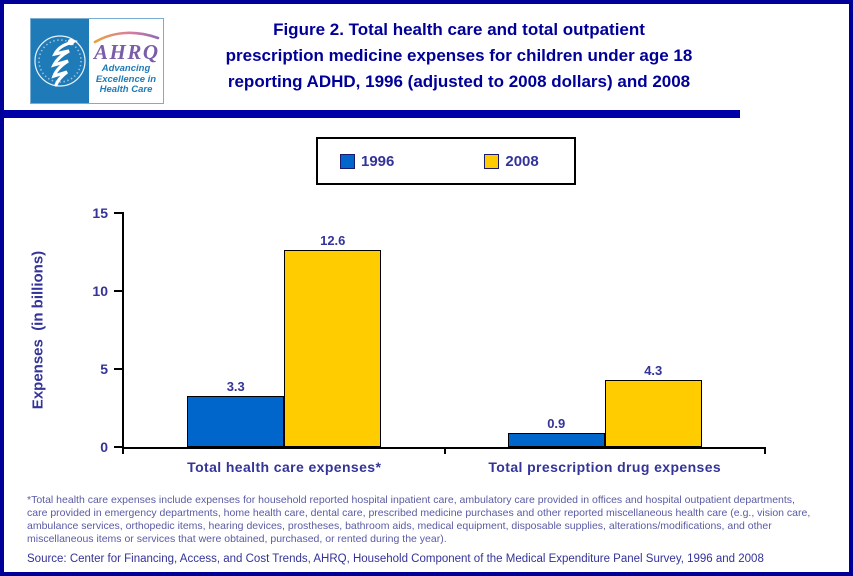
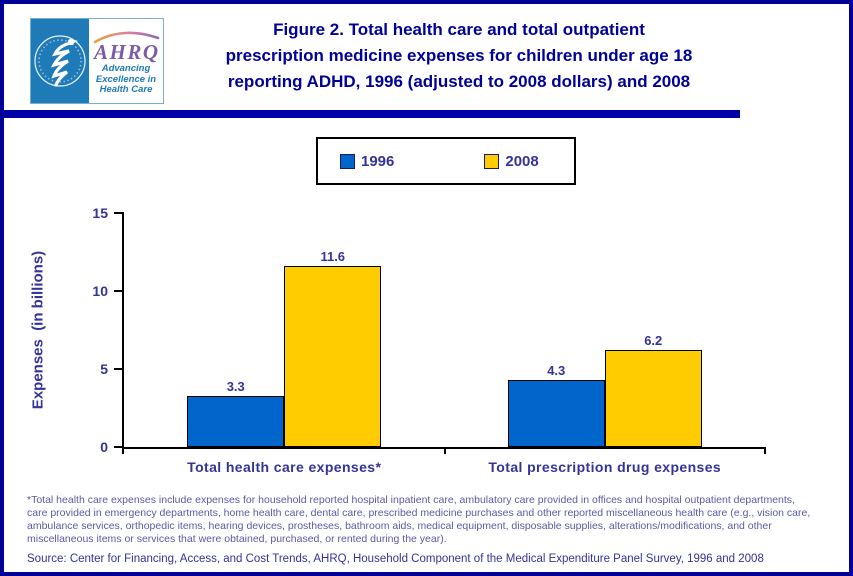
2008/Total health care expenses*: 12.6 -> 11.6
1996/Total prescription drug expenses: 0.9 -> 4.3
2008/Total prescription drug expenses: 4.3 -> 6.2
